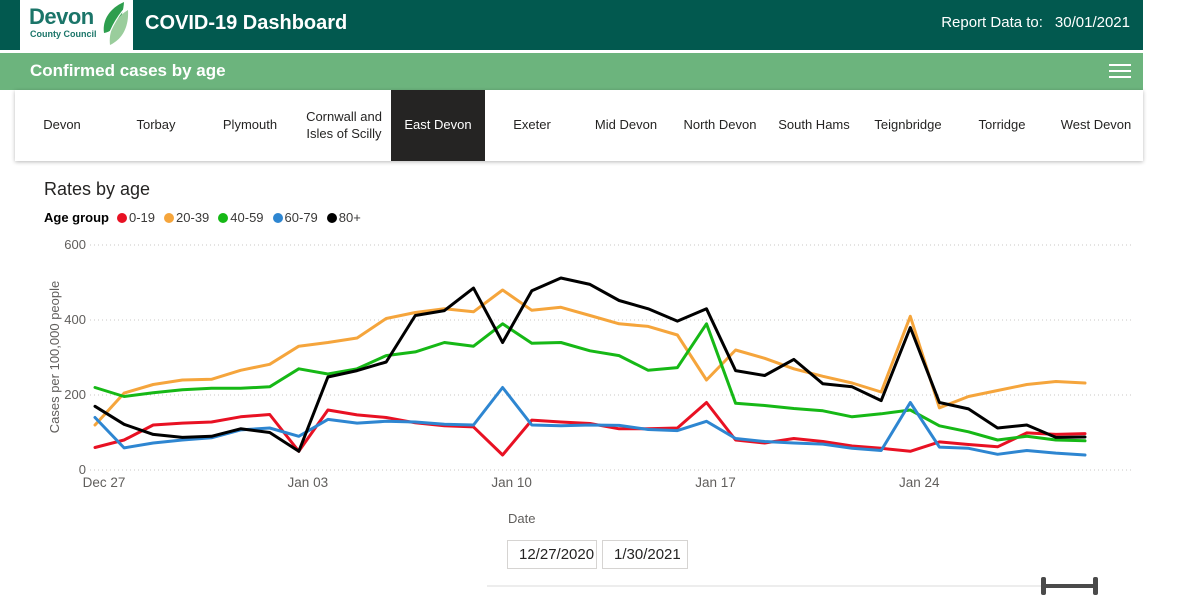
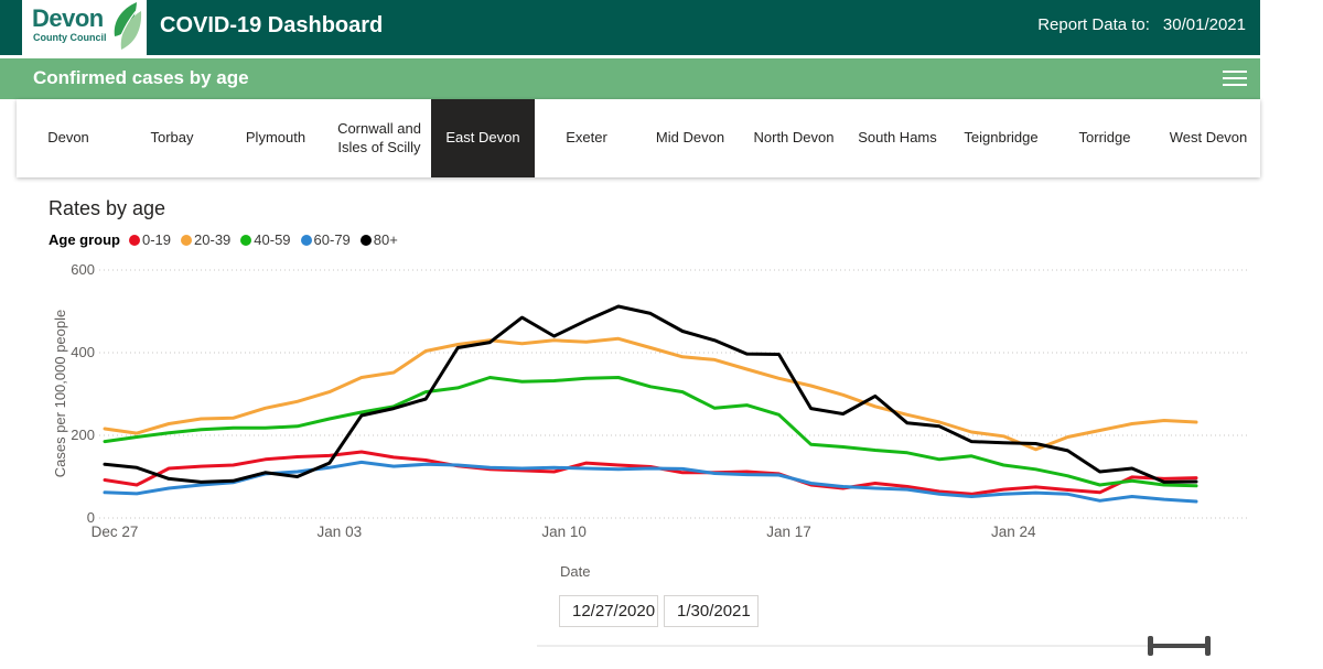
0-19/Dec 27: 60 -> 90
20-39/Dec 27: 120 -> 220
40-59/Dec 27: 220 -> 180
60-79/Dec 27: 140 -> 60
80+/Dec 27: 170 -> 130
0-19/Jan 03: 50 -> 150
20-39/Jan 03: 330 -> 300
40-59/Jan 03: 270 -> 240
60-79/Jan 03: 90 -> 120
80+/Jan 03: 50 -> 130
0-19/Jan 10: 40 -> 110
20-39/Jan 10: 480 -> 430
40-59/Jan 10: 390 -> 330
60-79/Jan 10: 220 -> 120
80+/Jan 10: 340 -> 440
0-19/Jan 17: 180 -> 110
20-39/Jan 17: 240 -> 340
40-59/Jan 17: 390 -> 250
60-79/Jan 17: 130 -> 100
80+/Jan 17: 430 -> 400
0-19/Jan 24: 50 -> 70
20-39/Jan 24: 410 -> 200
40-59/Jan 24: 160 -> 130
60-79/Jan 24: 180 -> 60
80+/Jan 24: 380 -> 180
